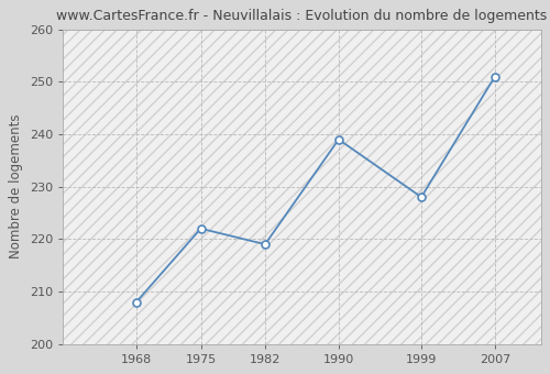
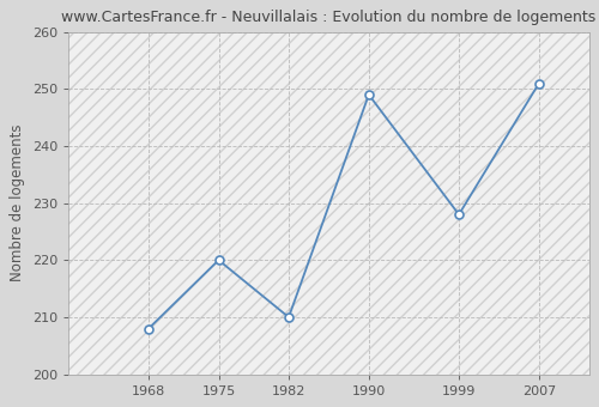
1975: 222 -> 220
1982: 219 -> 210
1990: 239 -> 249
